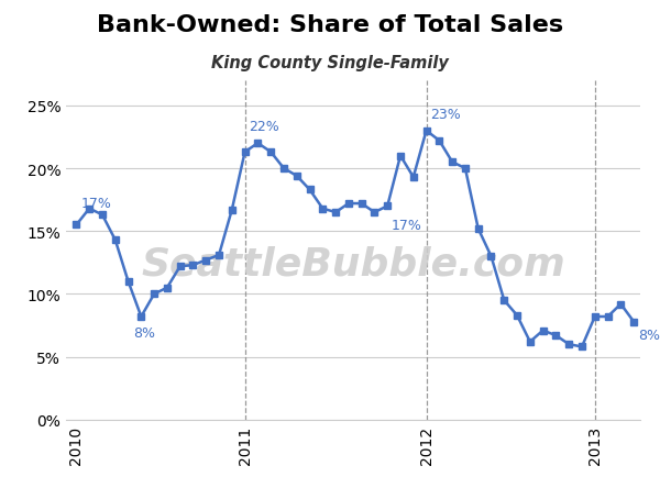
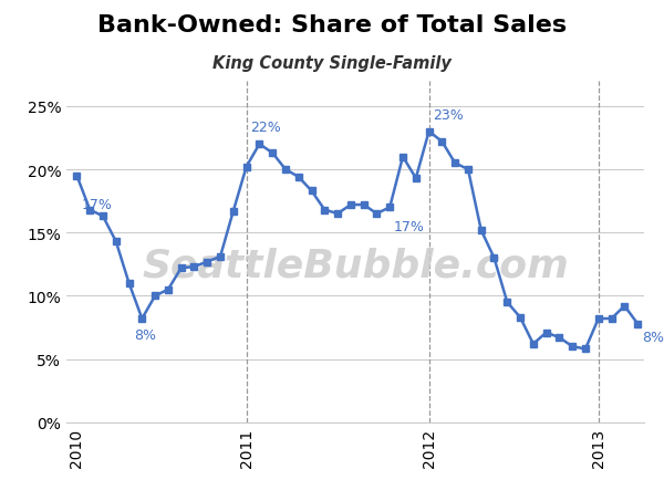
2010: 15.5% -> 19.5%
2011: 21.3% -> 20.2%
